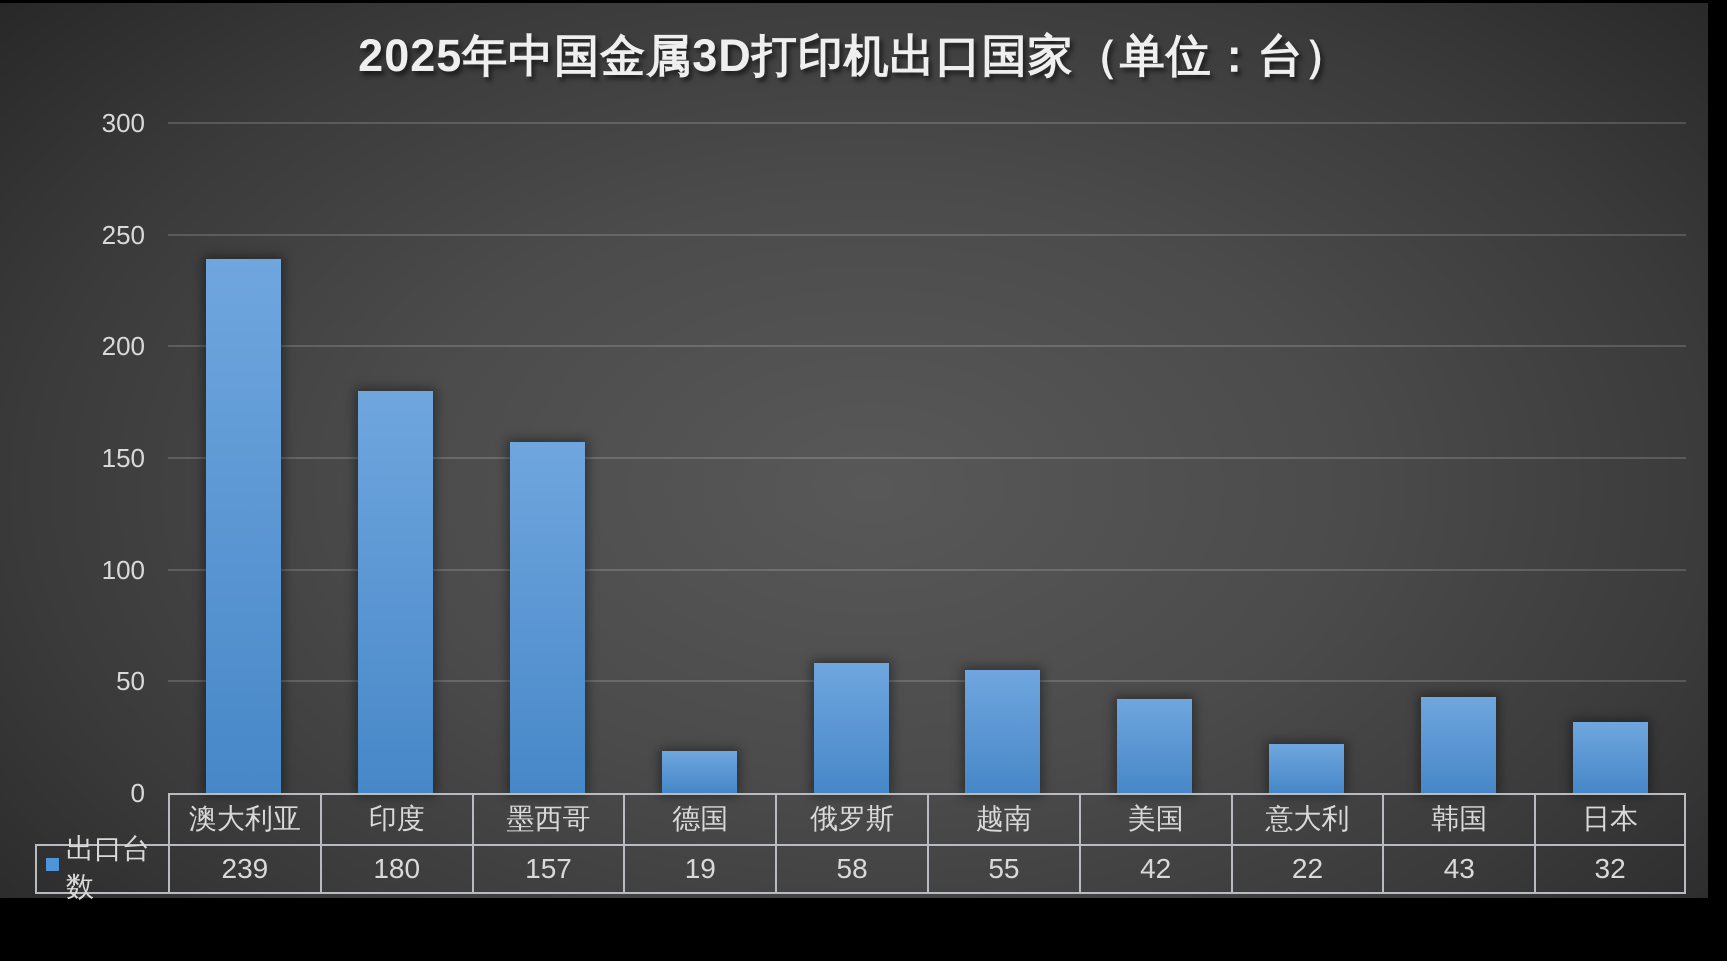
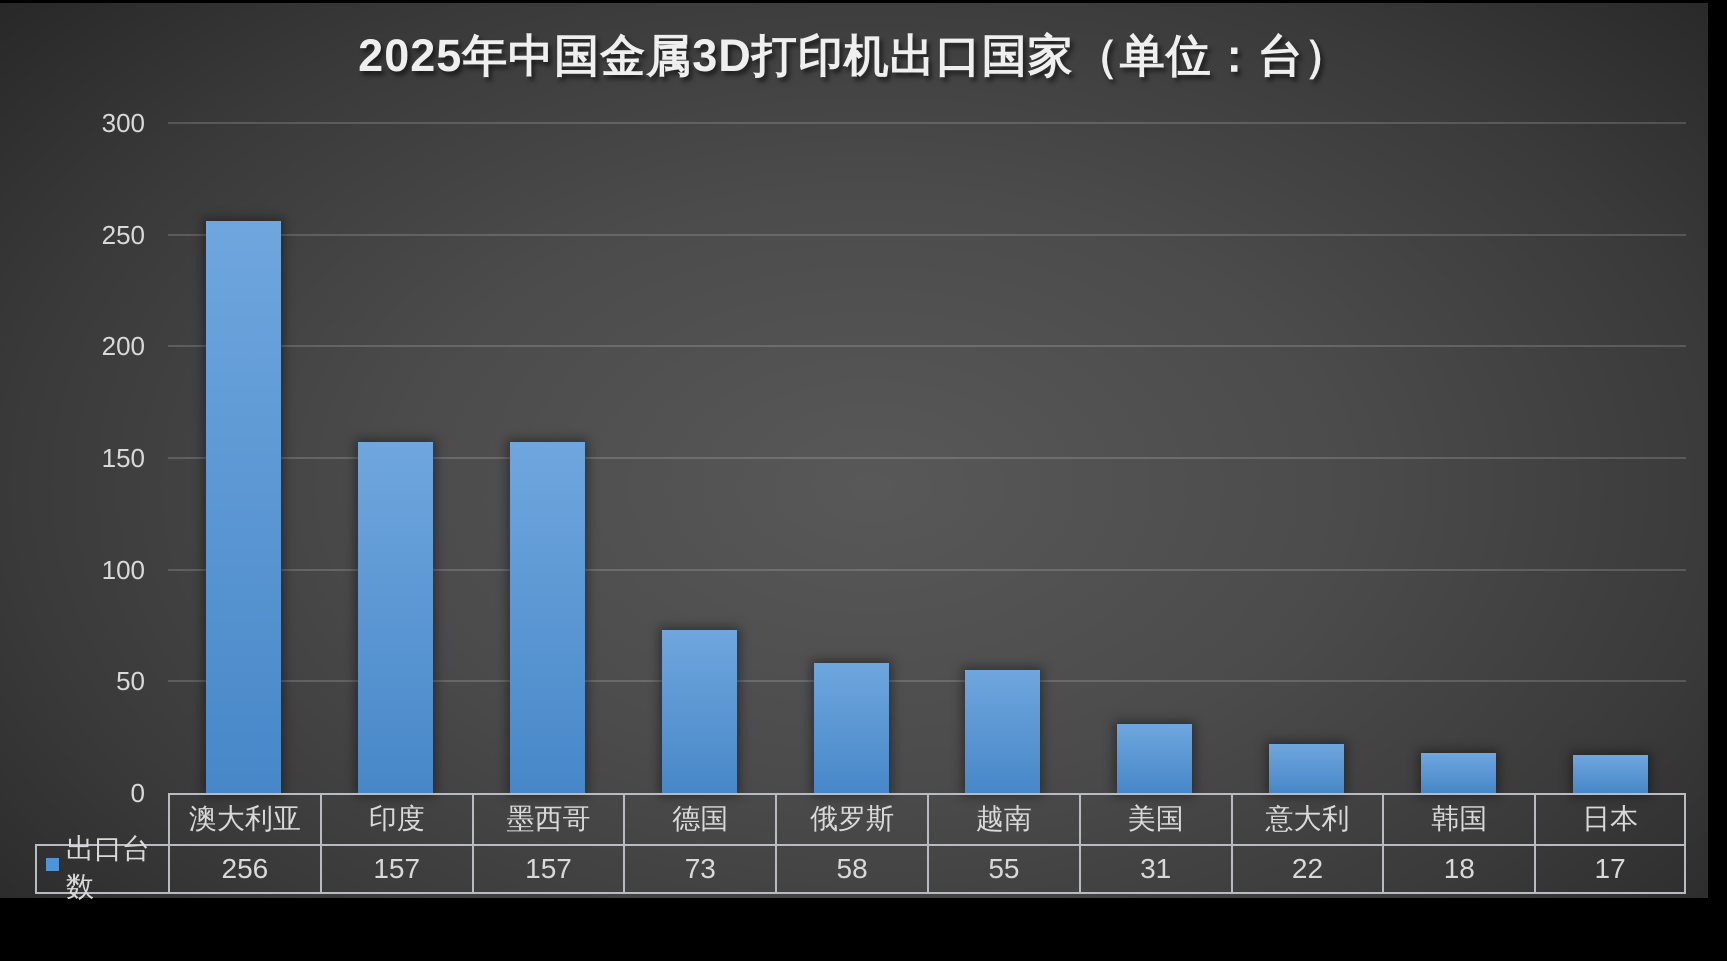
澳大利亚: 239 -> 256
印度: 180 -> 157
德国: 19 -> 73
美国: 42 -> 31
韩国: 43 -> 18
日本: 32 -> 17
